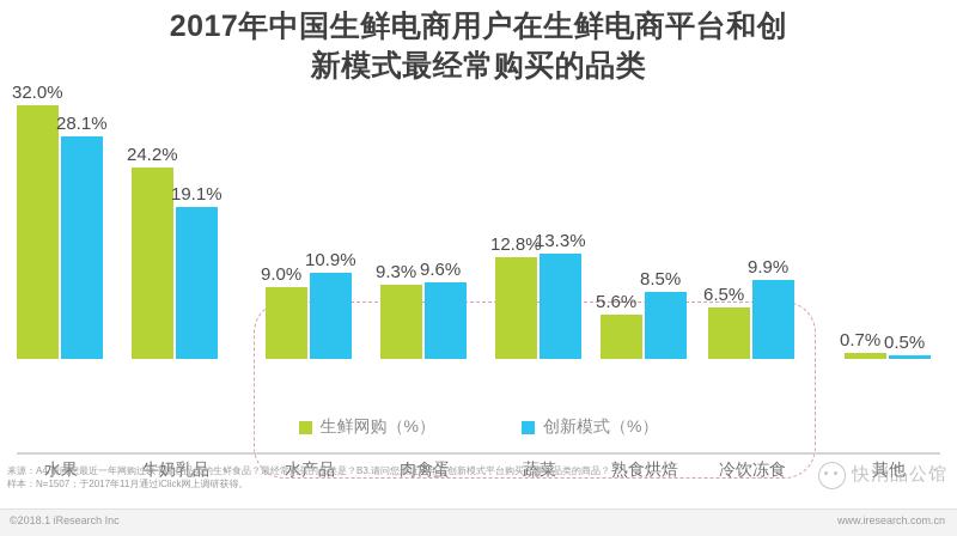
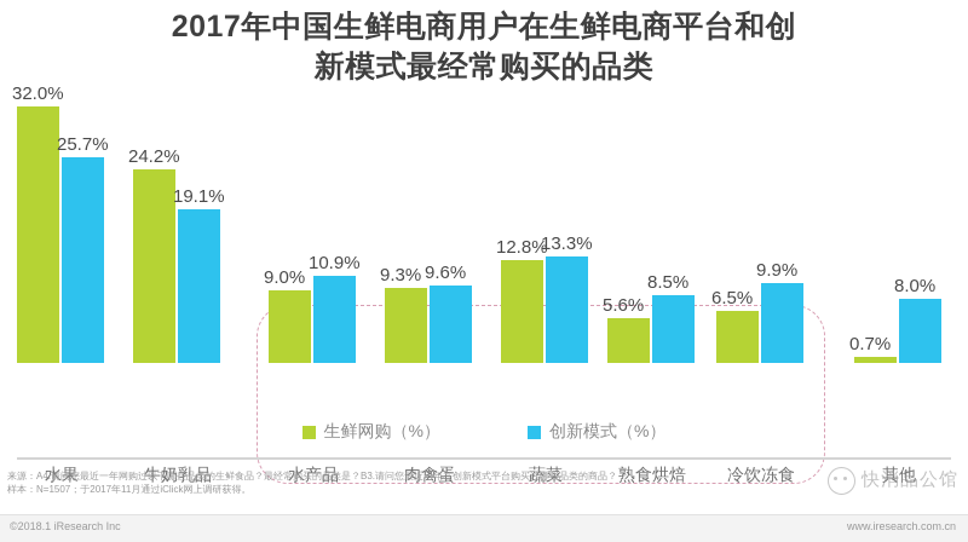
创新模式（%）/水果: 28.1% -> 25.7%
创新模式（%）/其他: 0.5% -> 8.0%
